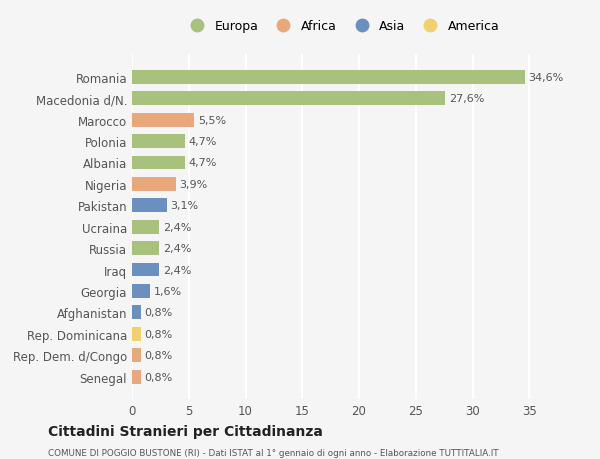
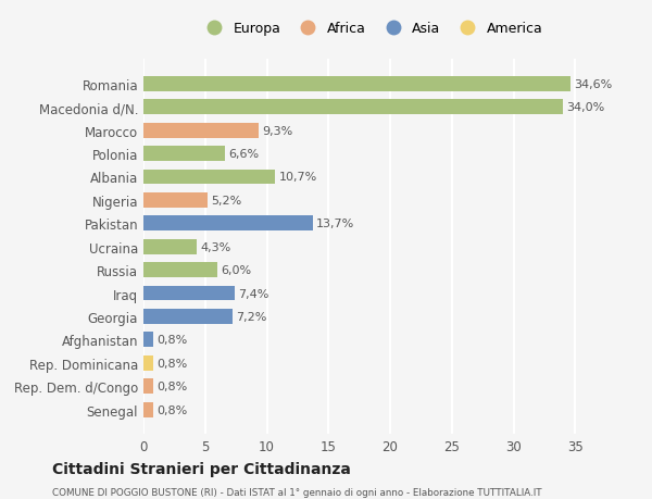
Macedonia d/N.: 27,6% -> 34,0%
Marocco: 5,5% -> 9,3%
Polonia: 4,7% -> 6,6%
Albania: 4,7% -> 10,7%
Nigeria: 3,9% -> 5,2%
Pakistan: 3,1% -> 13,7%
Ucraina: 2,4% -> 4,3%
Russia: 2,4% -> 6,0%
Iraq: 2,4% -> 7,4%
Georgia: 1,6% -> 7,2%
